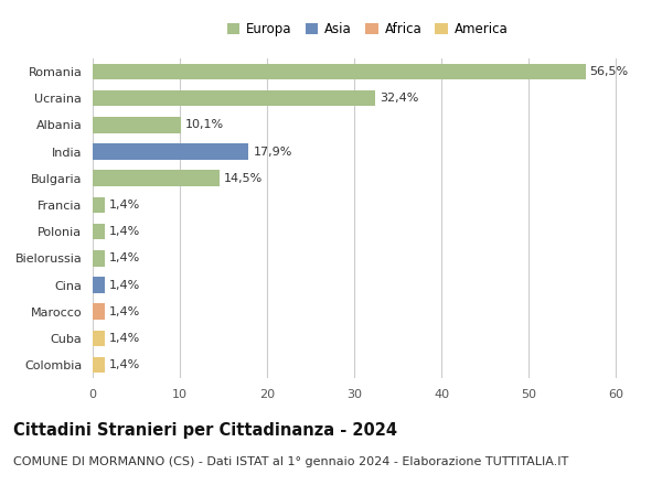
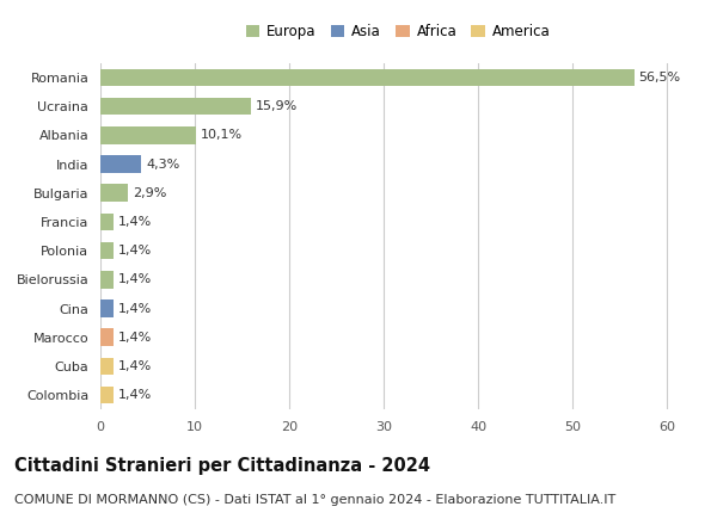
Ucraina: 32,4% -> 15,9%
India: 17,9% -> 4,3%
Bulgaria: 14,5% -> 2,9%
